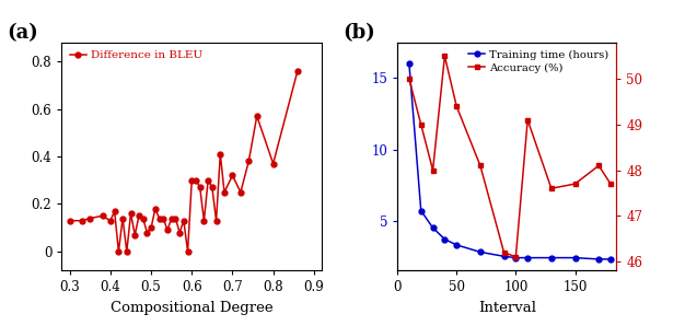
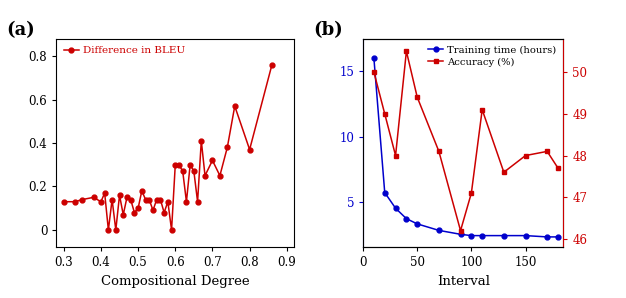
Accuracy (%)/100: 46.1 -> 47.1
Accuracy (%)/150: 47.7 -> 48.0
